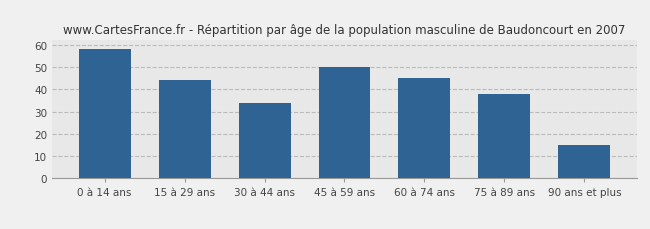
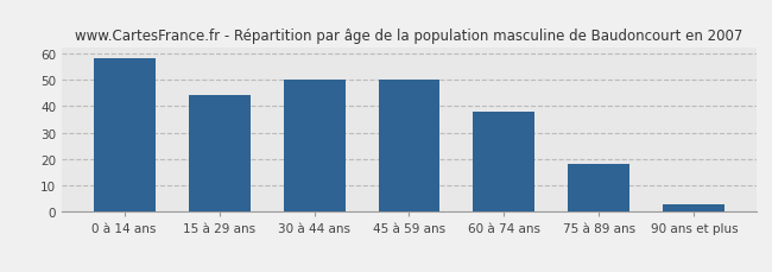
30 à 44 ans: 34 -> 50
60 à 74 ans: 45 -> 38
75 à 89 ans: 38 -> 18
90 ans et plus: 15 -> 3
